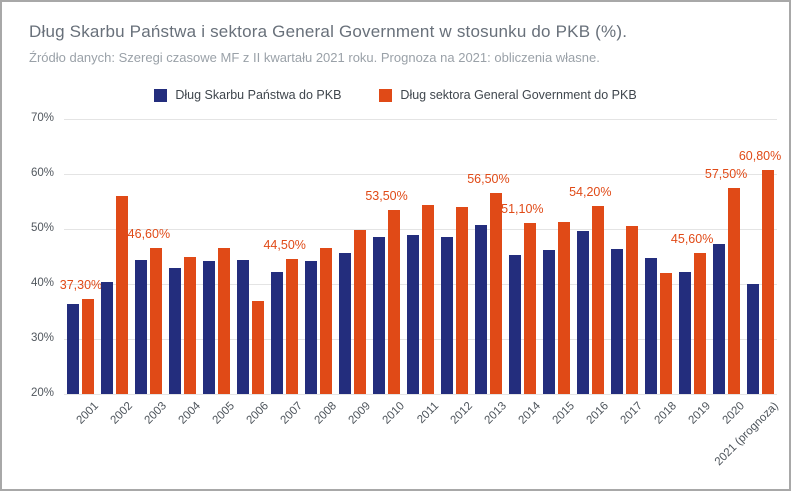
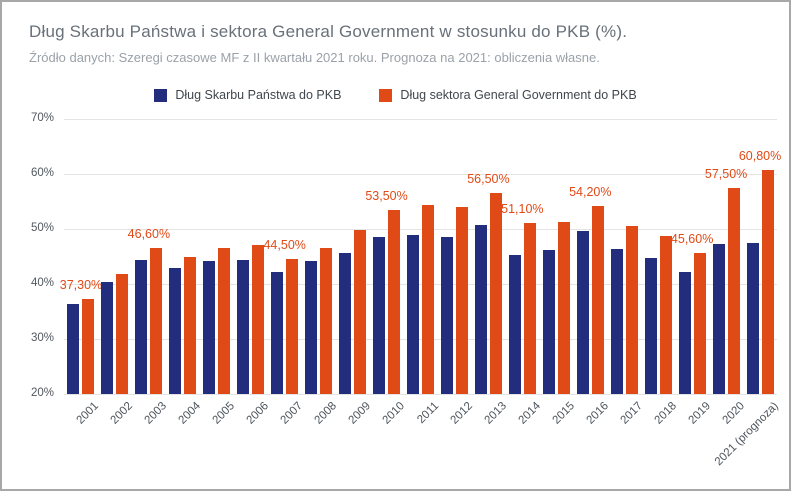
Dług sektora General Government do PKB/2002: 56% -> 42%
Dług sektora General Government do PKB/2006: 37% -> 47%
Dług sektora General Government do PKB/2018: 42% -> 49%
Dług Skarbu Państwa do PKB/2021 (prognoza): 40% -> 48%
